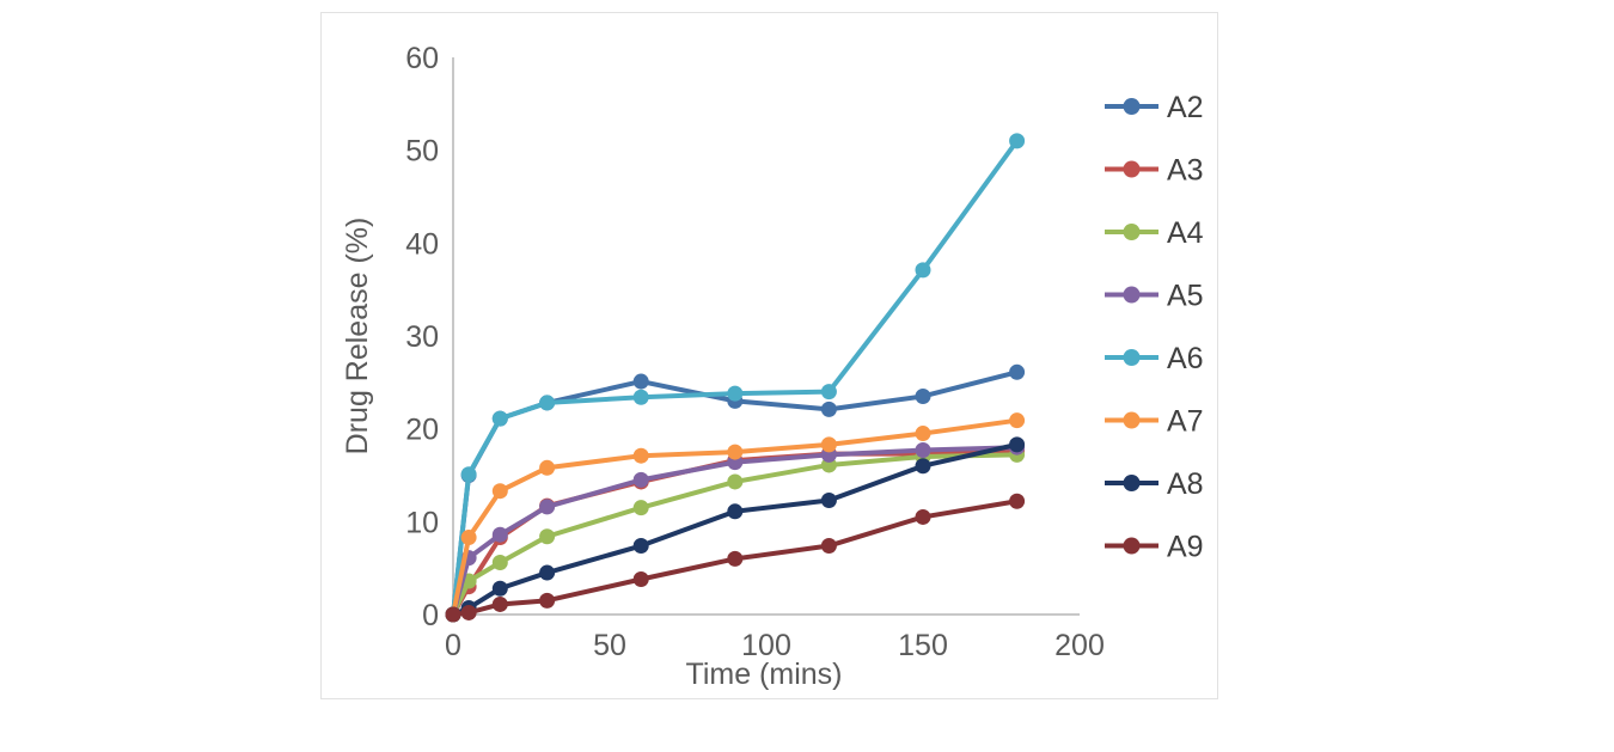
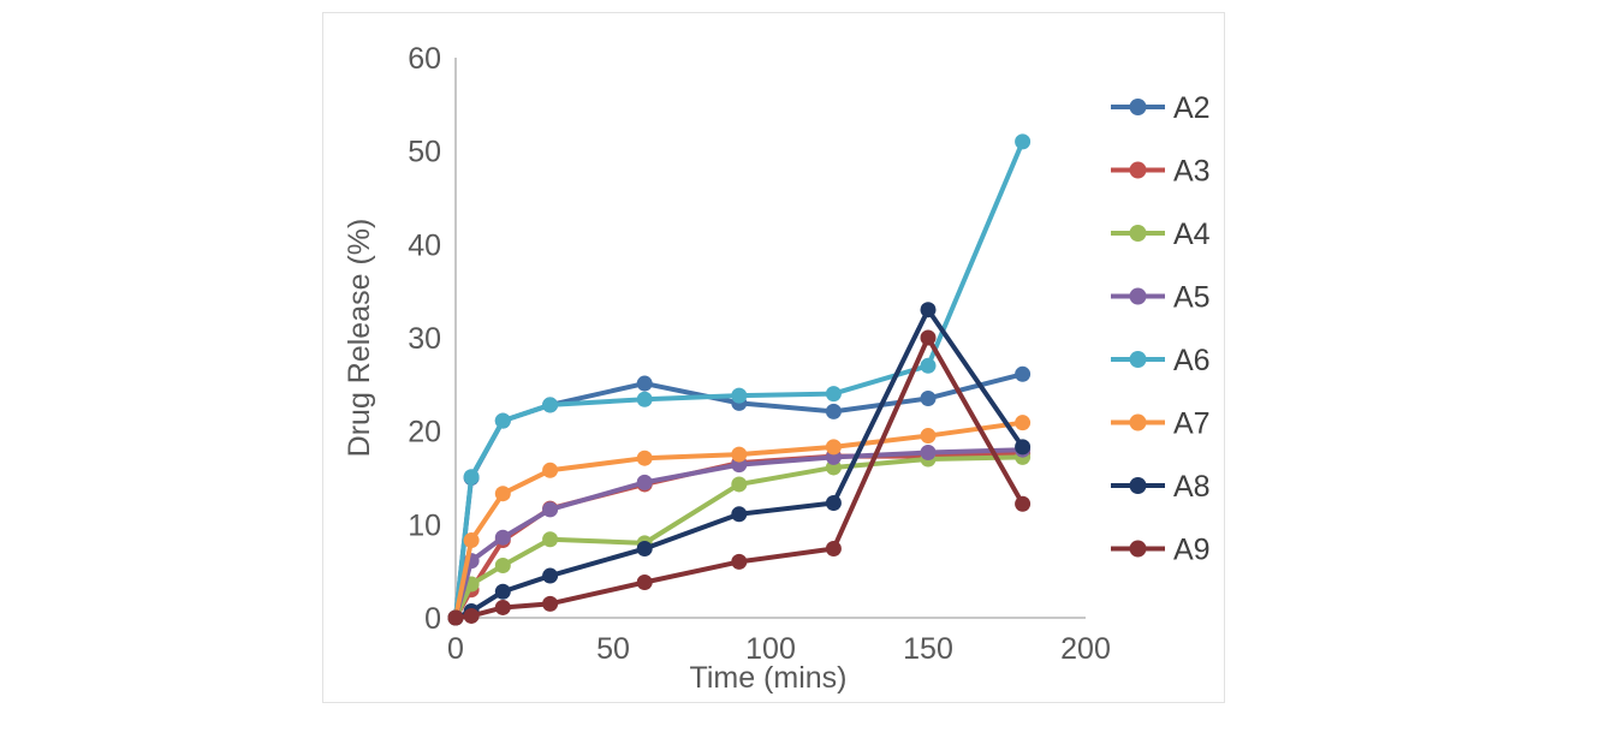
A4/60: 12 -> 8
A6/150: 37 -> 27
A8/150: 16 -> 33
A9/150: 10 -> 30
